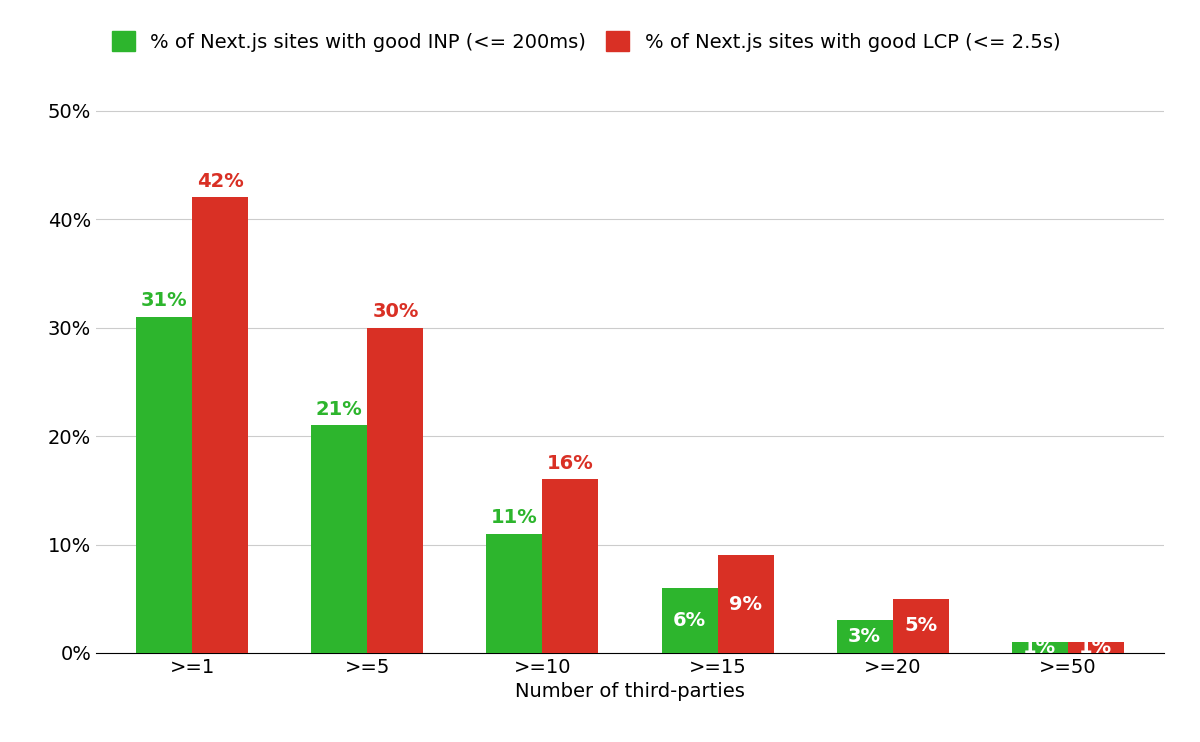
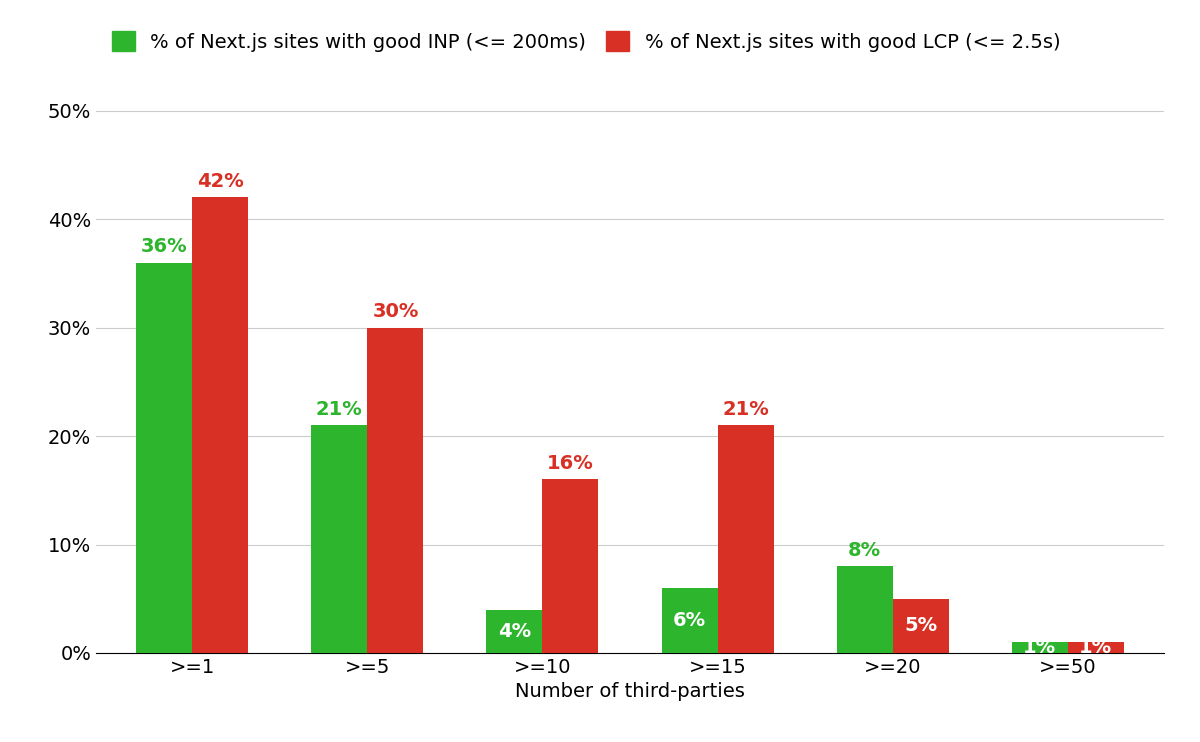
% of Next.js sites with good INP (<= 200ms)/>=1: 31% -> 36%
% of Next.js sites with good INP (<= 200ms)/>=10: 11% -> 4%
% of Next.js sites with good LCP (<= 2.5s)/>=15: 9% -> 21%
% of Next.js sites with good INP (<= 200ms)/>=20: 3% -> 8%
